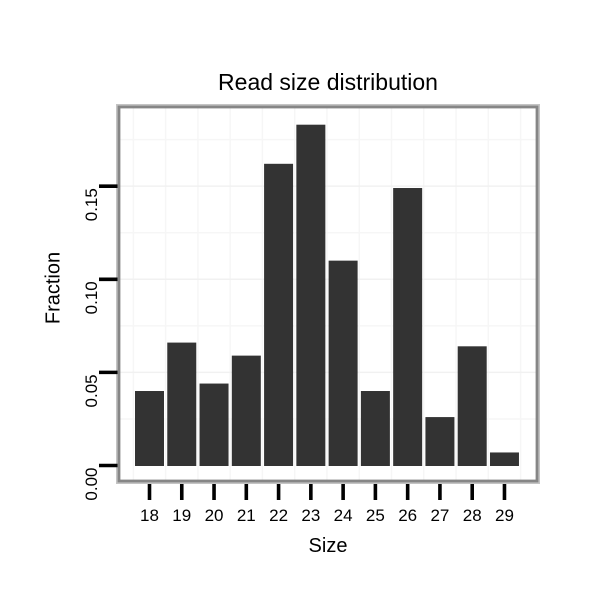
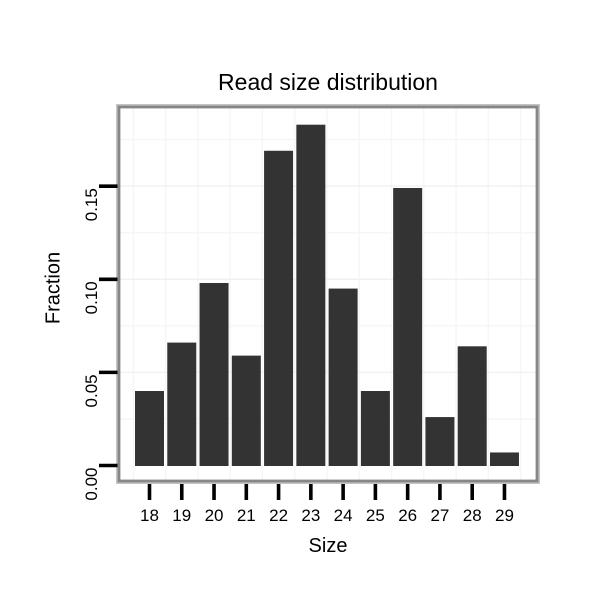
20: 0.044 -> 0.098
22: 0.162 -> 0.169
24: 0.110 -> 0.095
